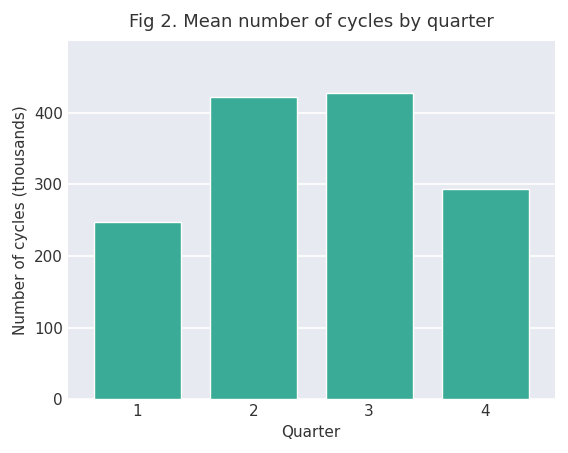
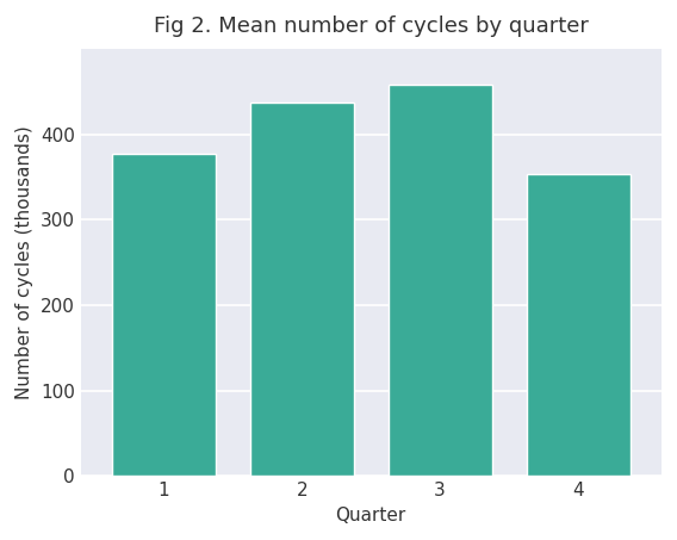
1: 248 -> 377
2: 422 -> 437
3: 428 -> 458
4: 294 -> 353
